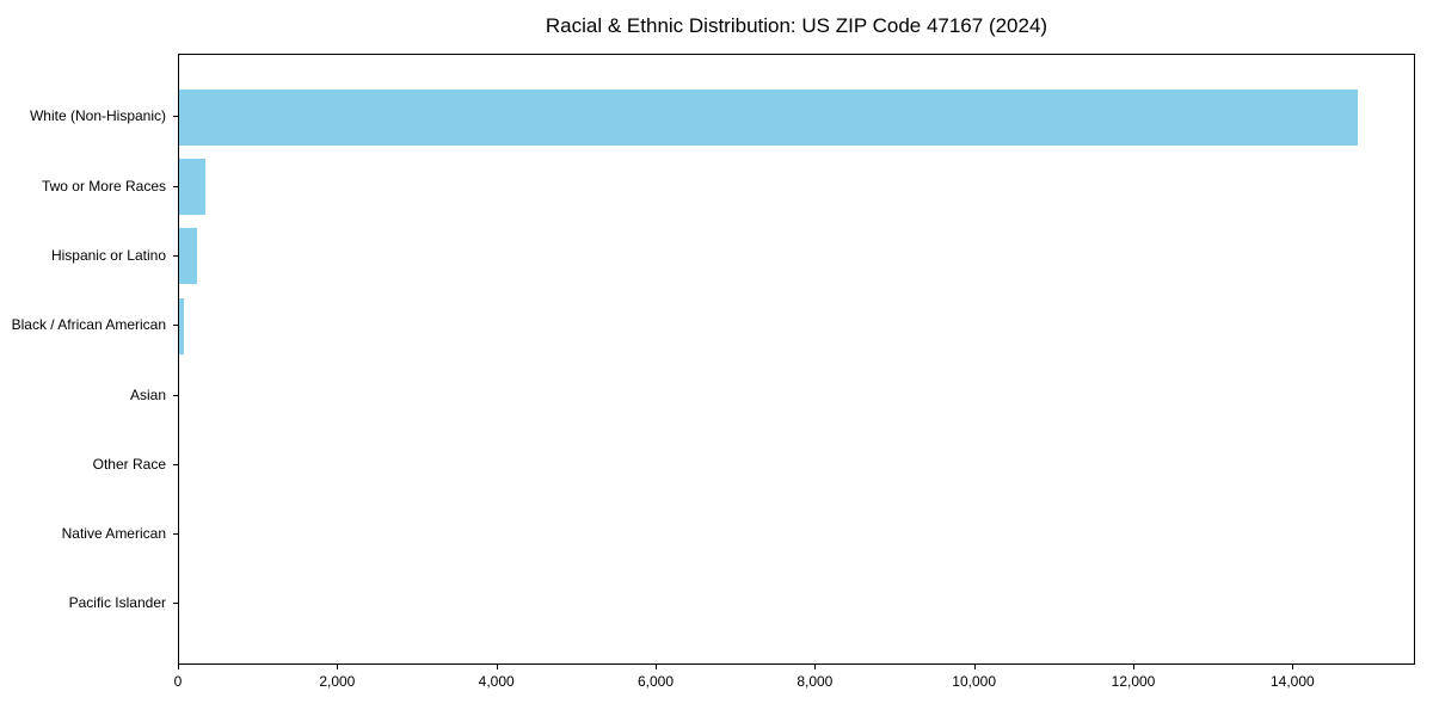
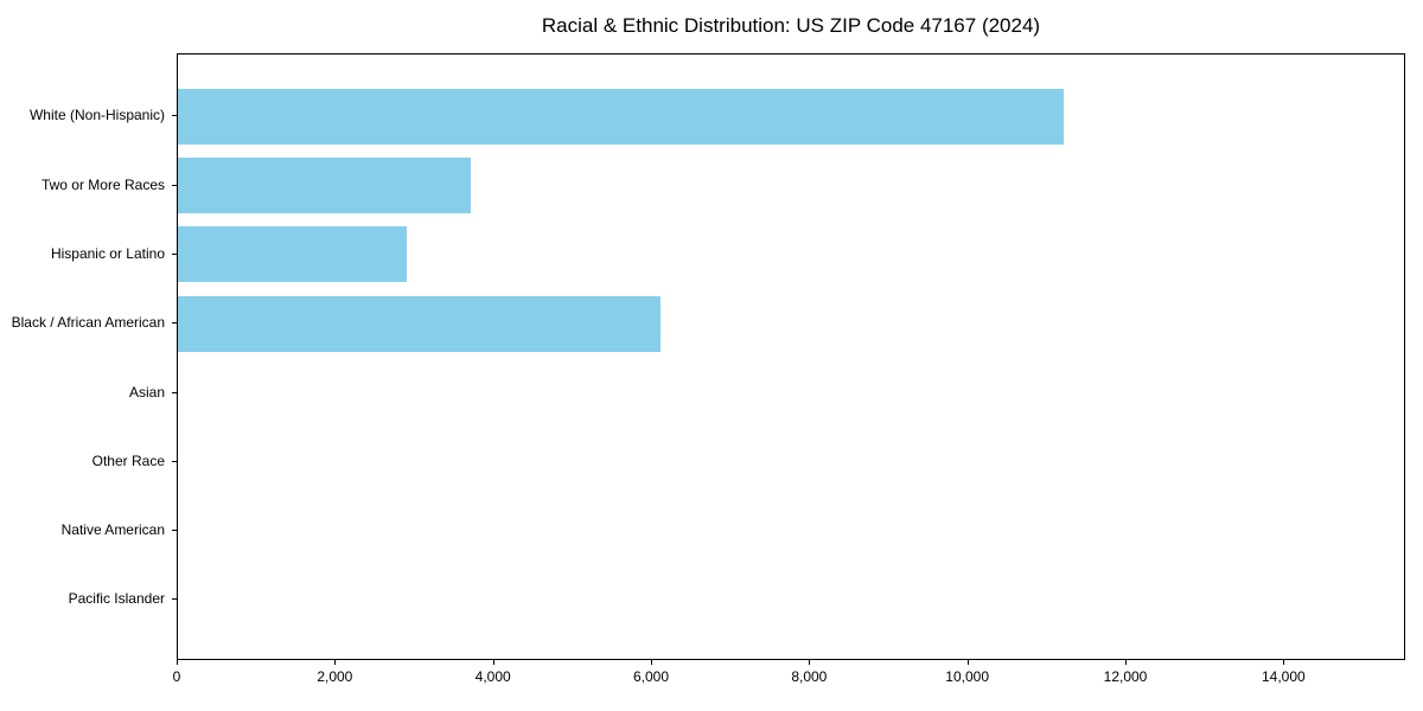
White (Non-Hispanic): 14800 -> 11200
Two or More Races: 300 -> 3700
Hispanic or Latino: 200 -> 2900
Black / African American: 100 -> 6100
